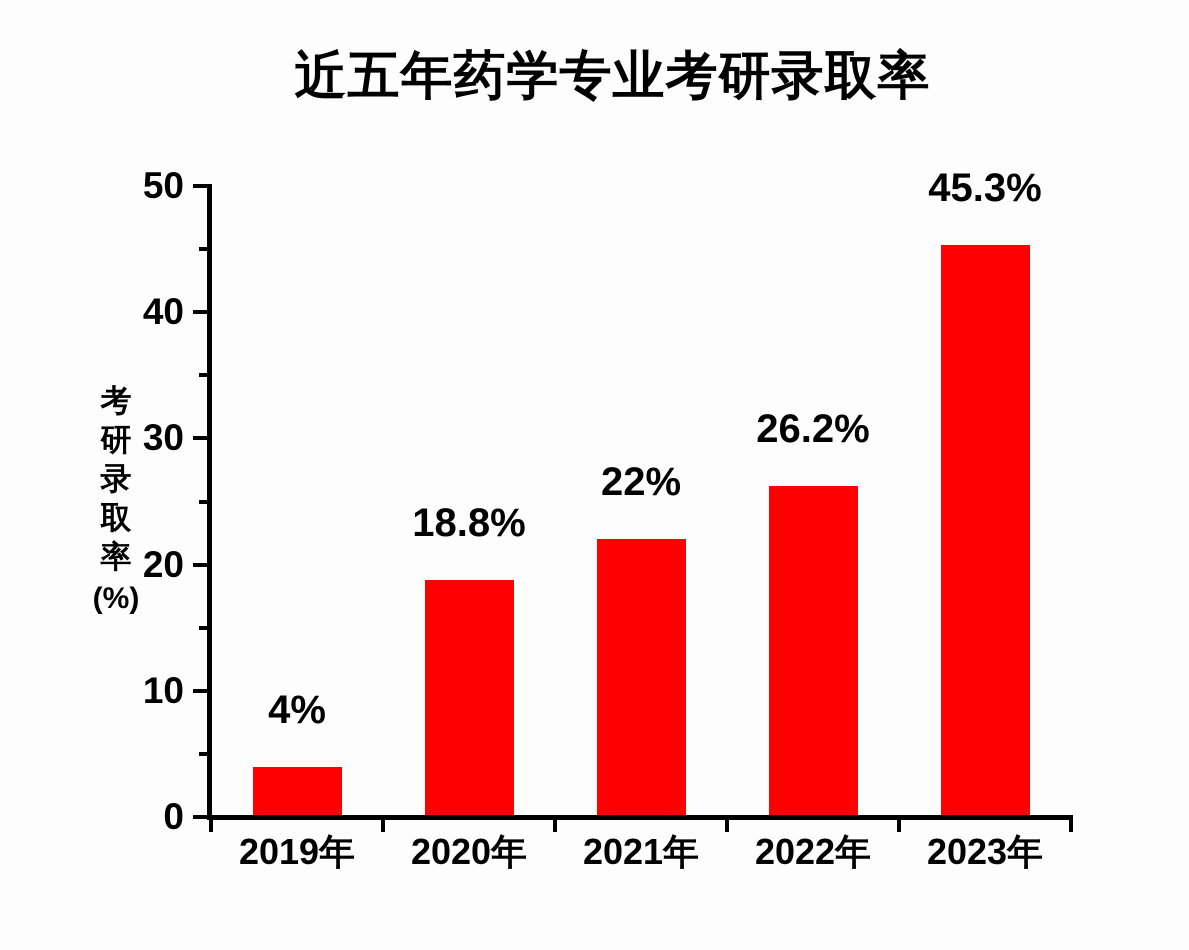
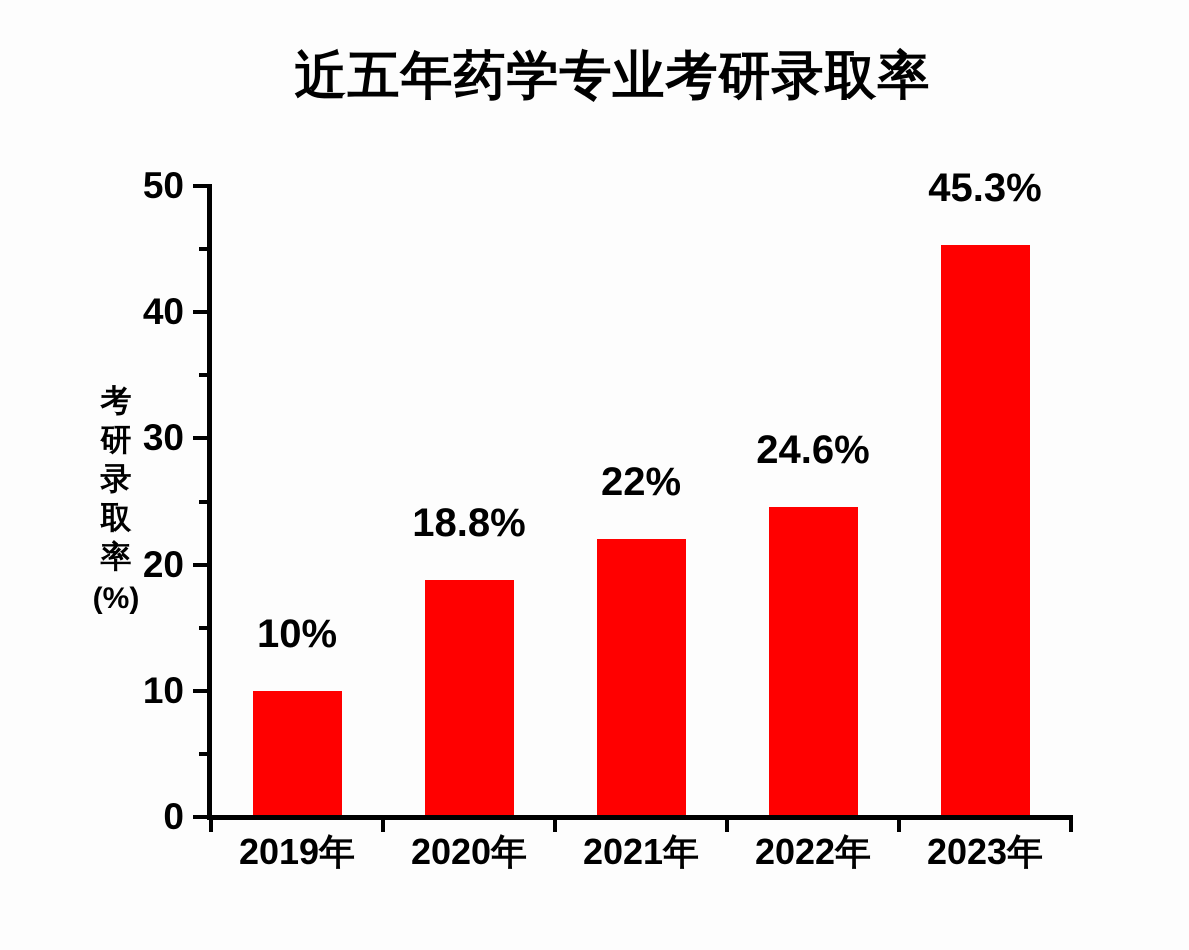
2019年: 4% -> 10%
2022年: 26.2% -> 24.6%
